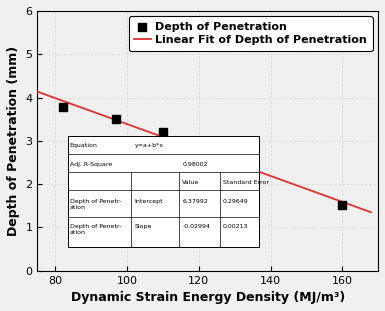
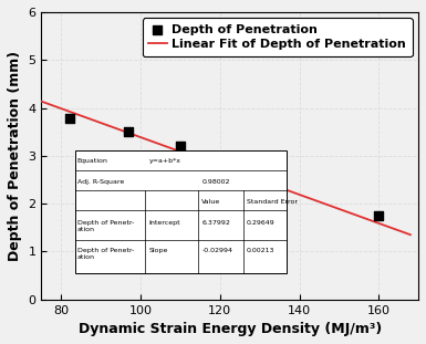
Depth of Penetration/160: 1.52 -> 1.75
